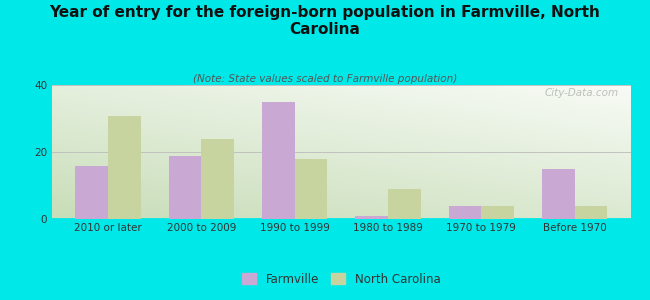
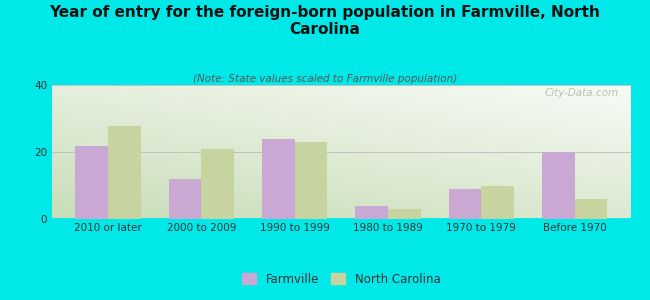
Farmville/2010 or later: 16 -> 22
North Carolina/2010 or later: 31 -> 28
Farmville/2000 to 2009: 19 -> 12
North Carolina/2000 to 2009: 24 -> 21
Farmville/1990 to 1999: 35 -> 24
North Carolina/1990 to 1999: 18 -> 23
Farmville/1980 to 1989: 1 -> 4
North Carolina/1980 to 1989: 9 -> 3
Farmville/1970 to 1979: 4 -> 9
North Carolina/1970 to 1979: 4 -> 10
Farmville/Before 1970: 15 -> 20
North Carolina/Before 1970: 4 -> 6
